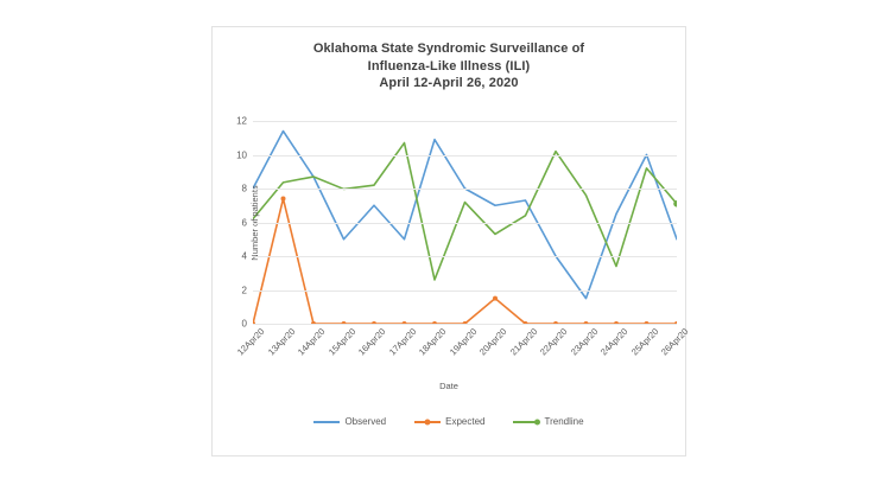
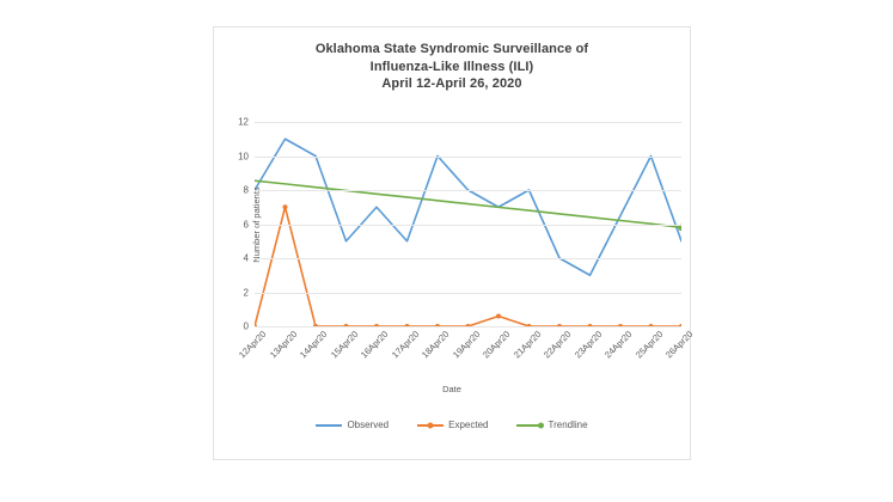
Trendline/12Apr20: 6.2 -> 8.6
Observed/13Apr20: 11.4 -> 11.0
Expected/13Apr20: 7.4 -> 7.0
Observed/14Apr20: 8.7 -> 10.0
Trendline/14Apr20: 8.7 -> 8.2
Trendline/16Apr20: 8.2 -> 7.8
Trendline/17Apr20: 10.7 -> 7.6
Observed/18Apr20: 10.9 -> 10.0
Trendline/18Apr20: 2.6 -> 7.4
Expected/20Apr20: 1.5 -> 0.6
Trendline/20Apr20: 5.3 -> 7.0
Observed/21Apr20: 7.3 -> 8.0
Trendline/21Apr20: 6.4 -> 6.8
Trendline/22Apr20: 10.2 -> 6.6
Observed/23Apr20: 1.5 -> 3.0
Trendline/23Apr20: 7.6 -> 6.4
Trendline/24Apr20: 3.4 -> 6.2
Trendline/25Apr20: 9.2 -> 6.0
Trendline/26Apr20: 7.1 -> 5.8
